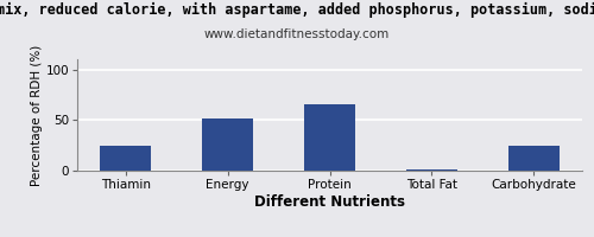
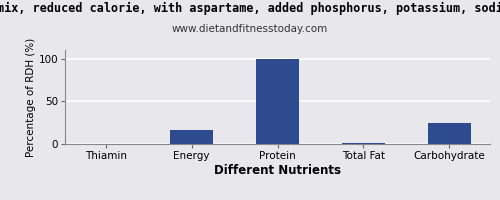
Thiamin: 24 -> 0
Energy: 52 -> 16
Protein: 66 -> 100
